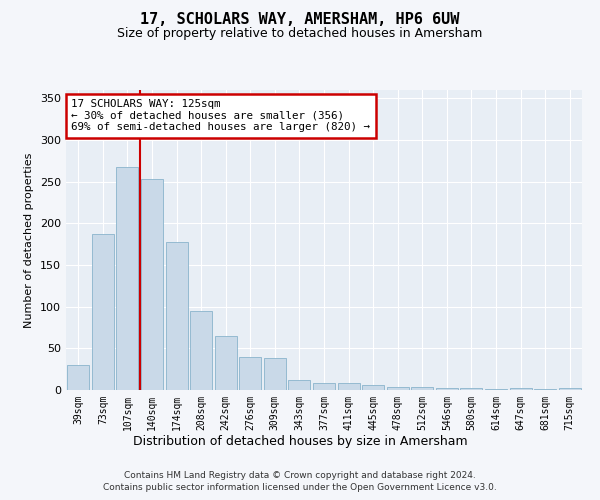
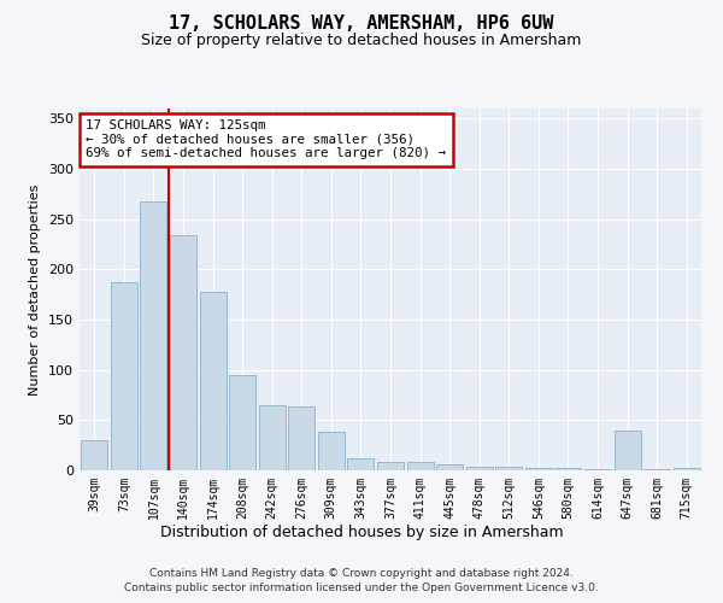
140sqm: 253 -> 234
276sqm: 40 -> 64
647sqm: 3 -> 40
